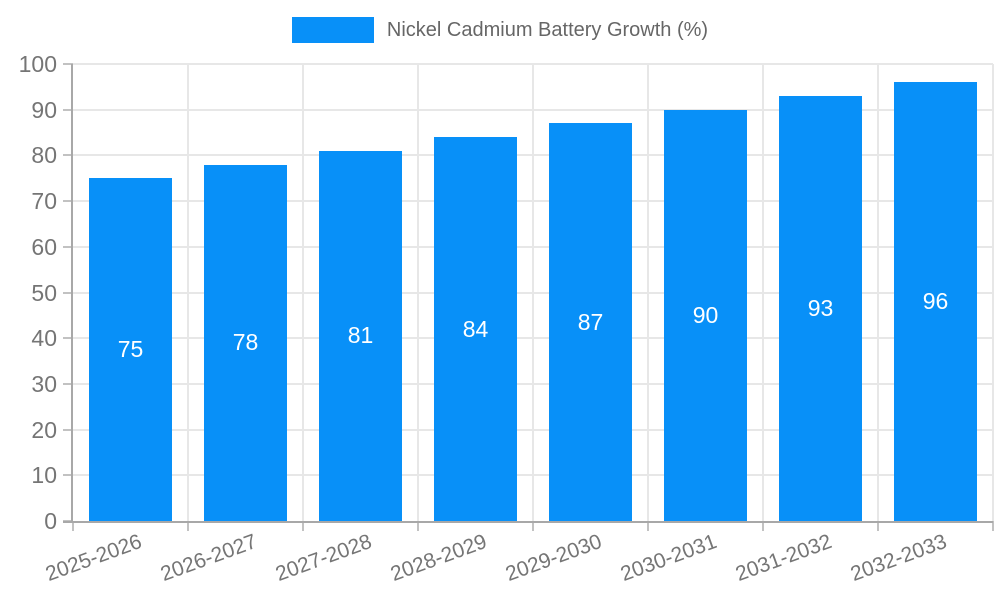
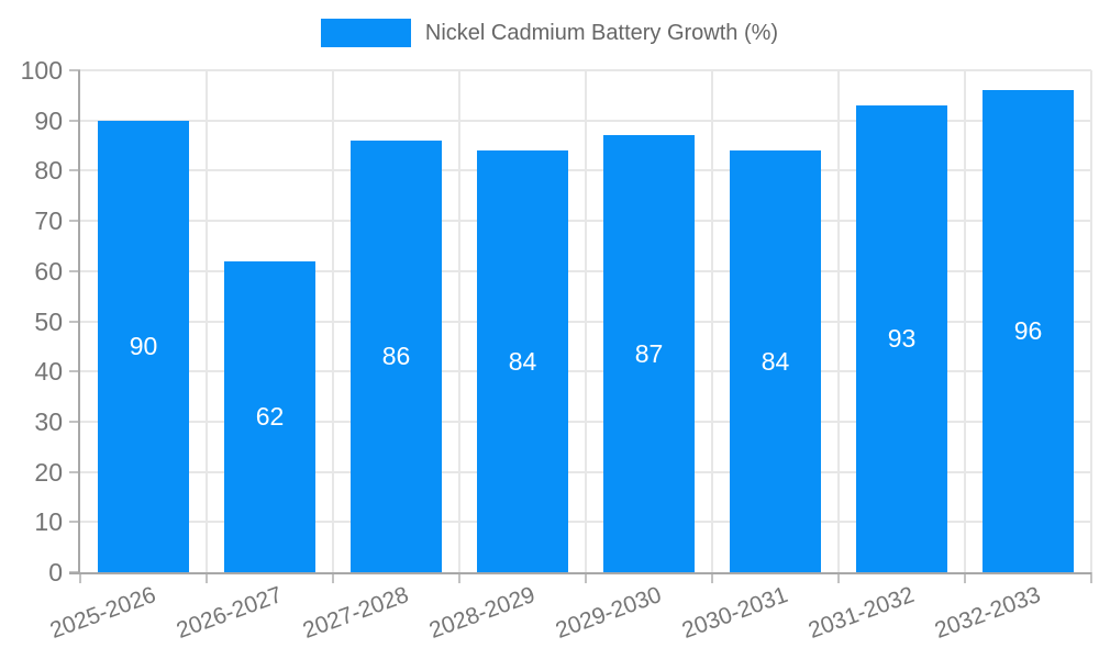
2025-2026: 75 -> 90
2026-2027: 78 -> 62
2027-2028: 81 -> 86
2030-2031: 90 -> 84
